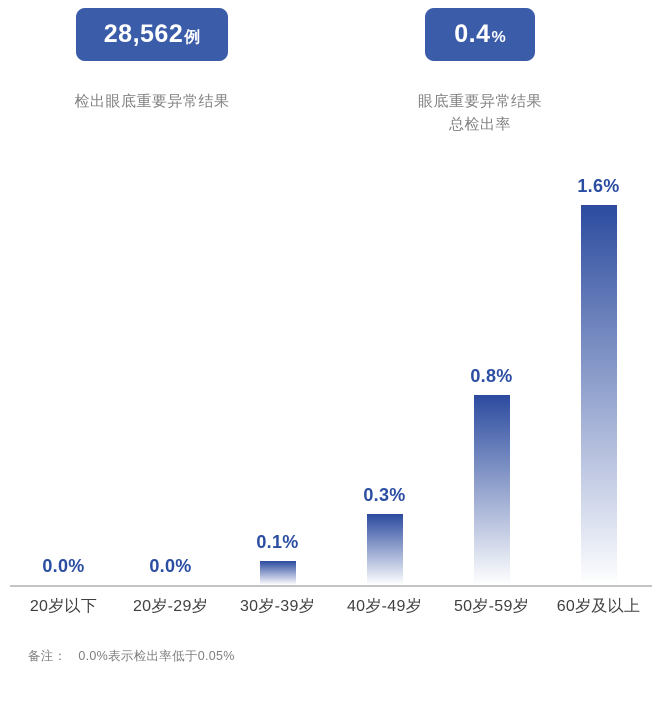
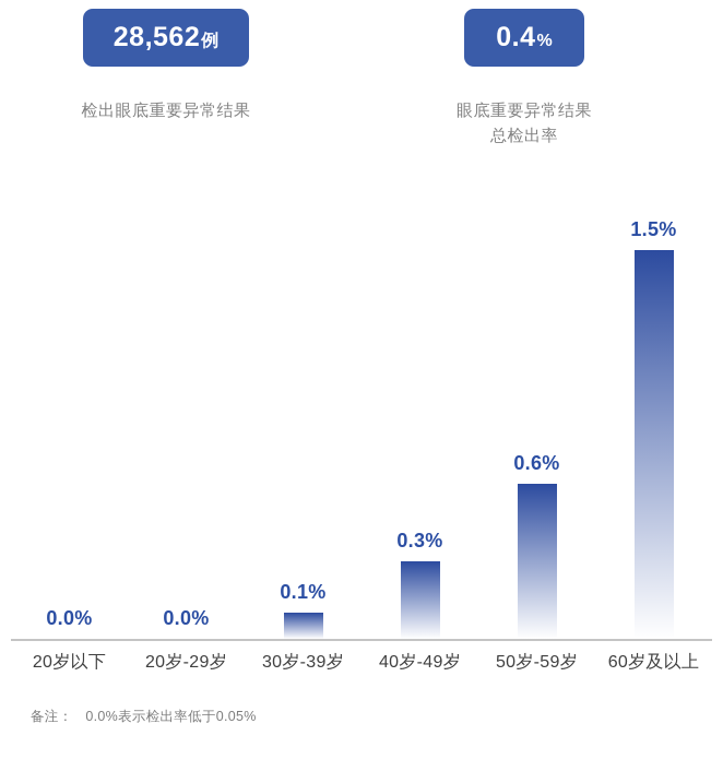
50岁-59岁: 0.8% -> 0.6%
60岁及以上: 1.6% -> 1.5%
